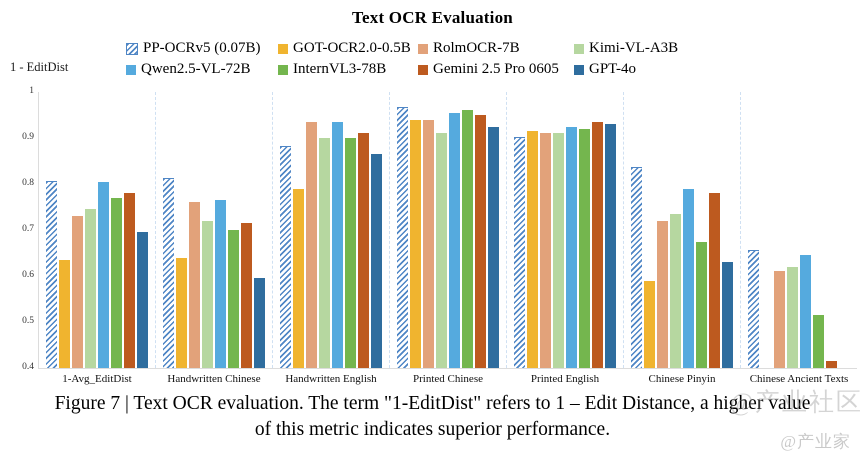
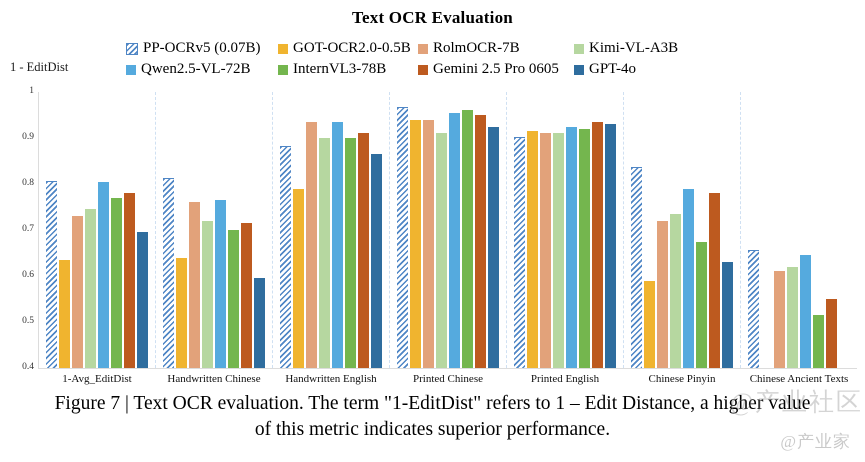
Gemini 2.5 Pro 0605/Chinese Ancient Texts: 0.41 -> 0.55
